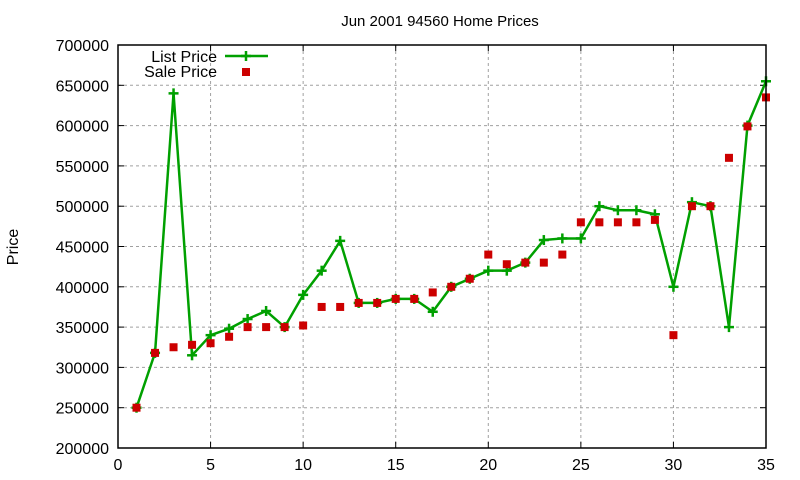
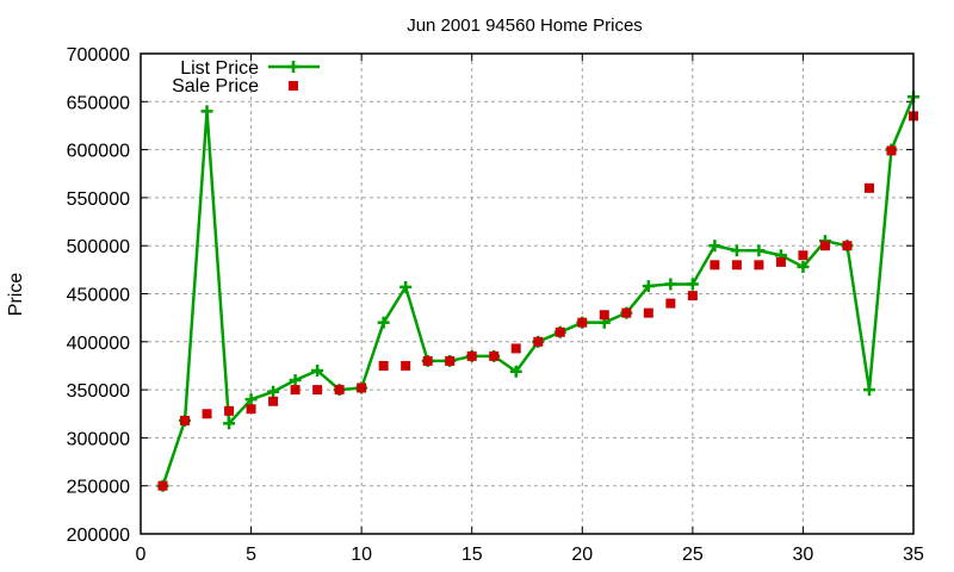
List Price/10: 390000 -> 350000
Sale Price/20: 440000 -> 420000
Sale Price/25: 480000 -> 450000
List Price/30: 400000 -> 480000
Sale Price/30: 340000 -> 490000
